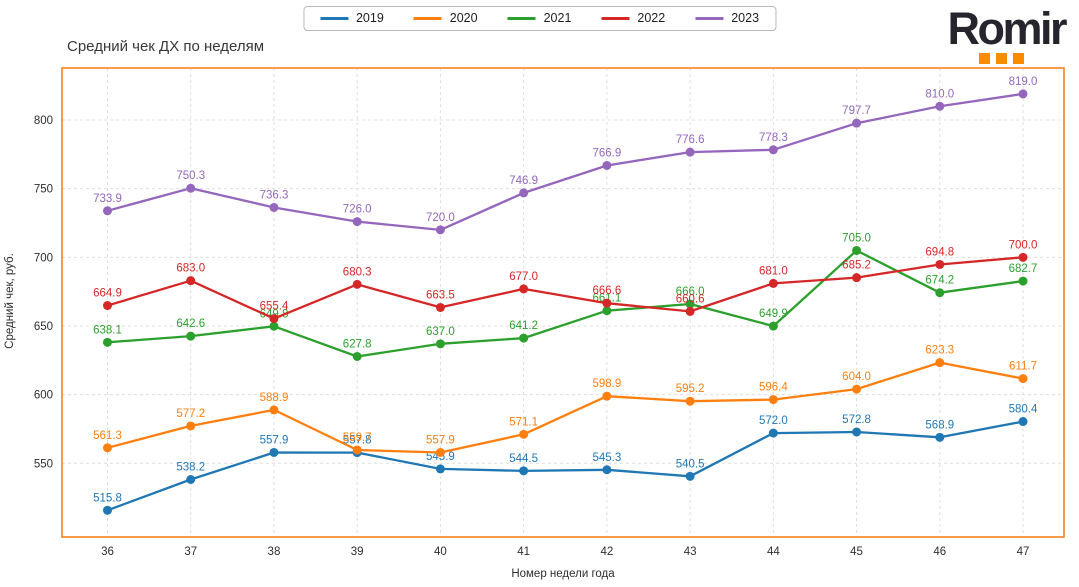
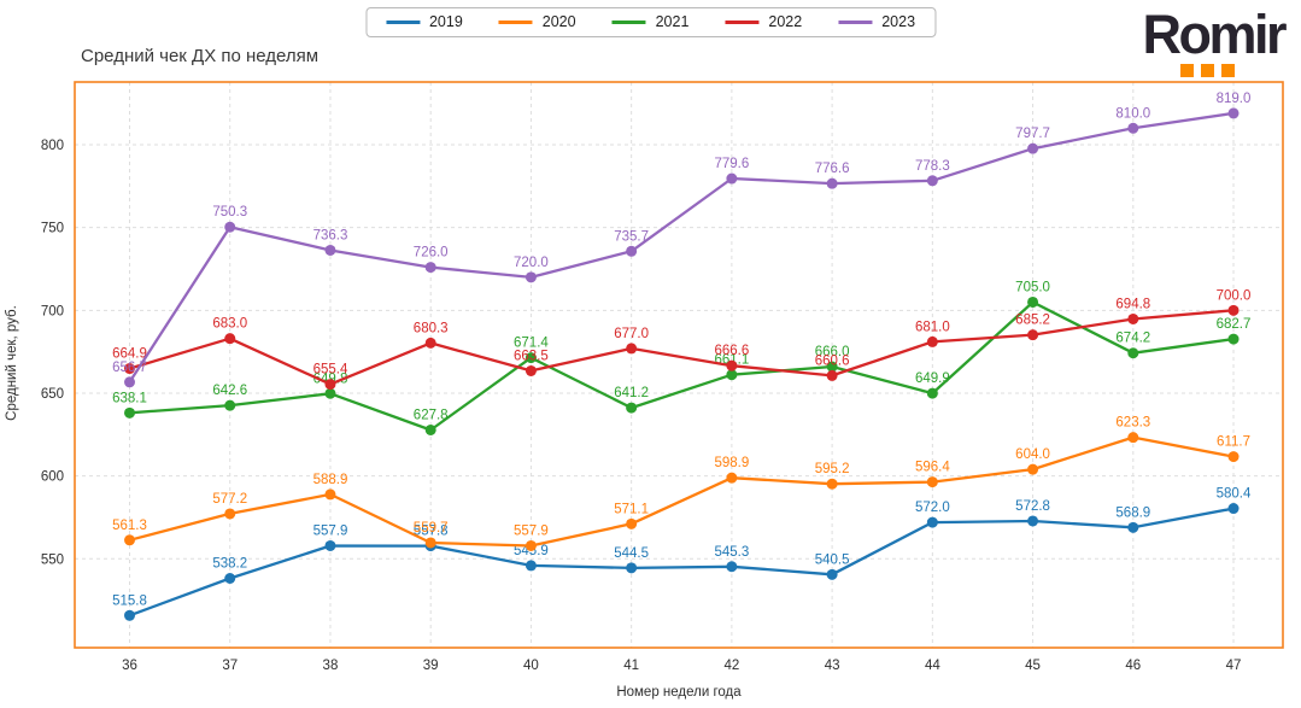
2023/36: 733.9 -> 656.7
2021/40: 637.0 -> 671.4
2023/41: 746.9 -> 735.7
2023/42: 766.9 -> 779.6
